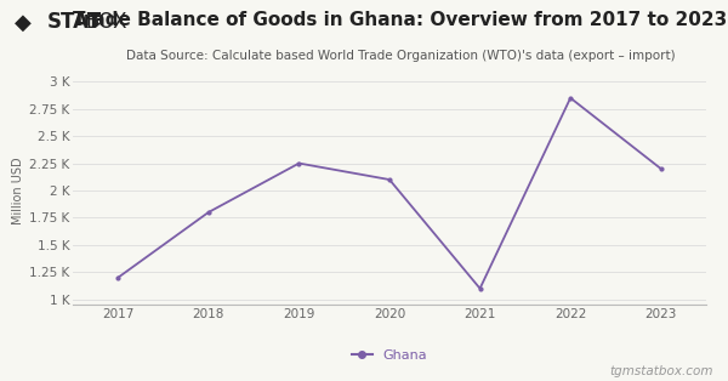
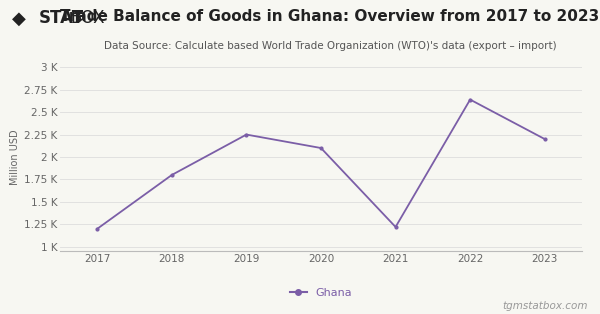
2021: 1.10 K -> 1.22 K
2022: 2.85 K -> 2.64 K
